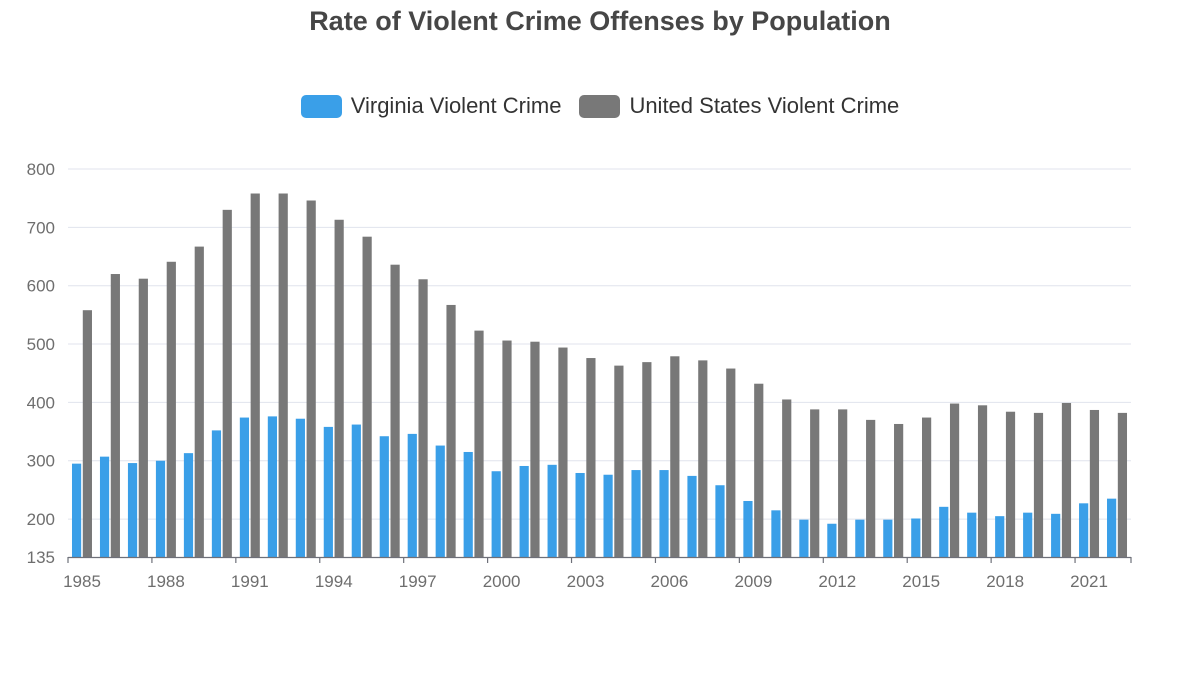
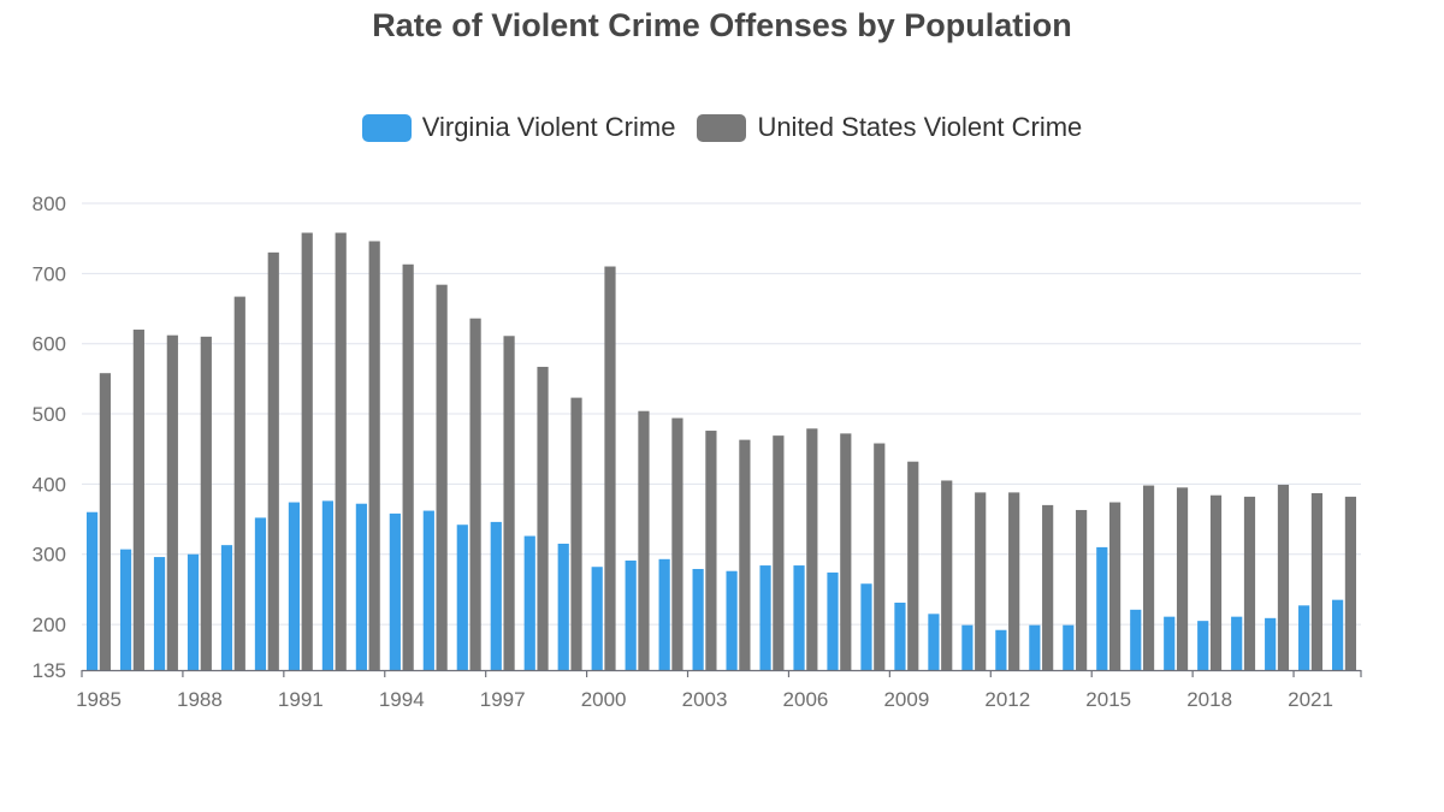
Virginia Violent Crime/1985: 300 -> 360
United States Violent Crime/1988: 640 -> 610
United States Violent Crime/2000: 510 -> 710
Virginia Violent Crime/2015: 200 -> 310
